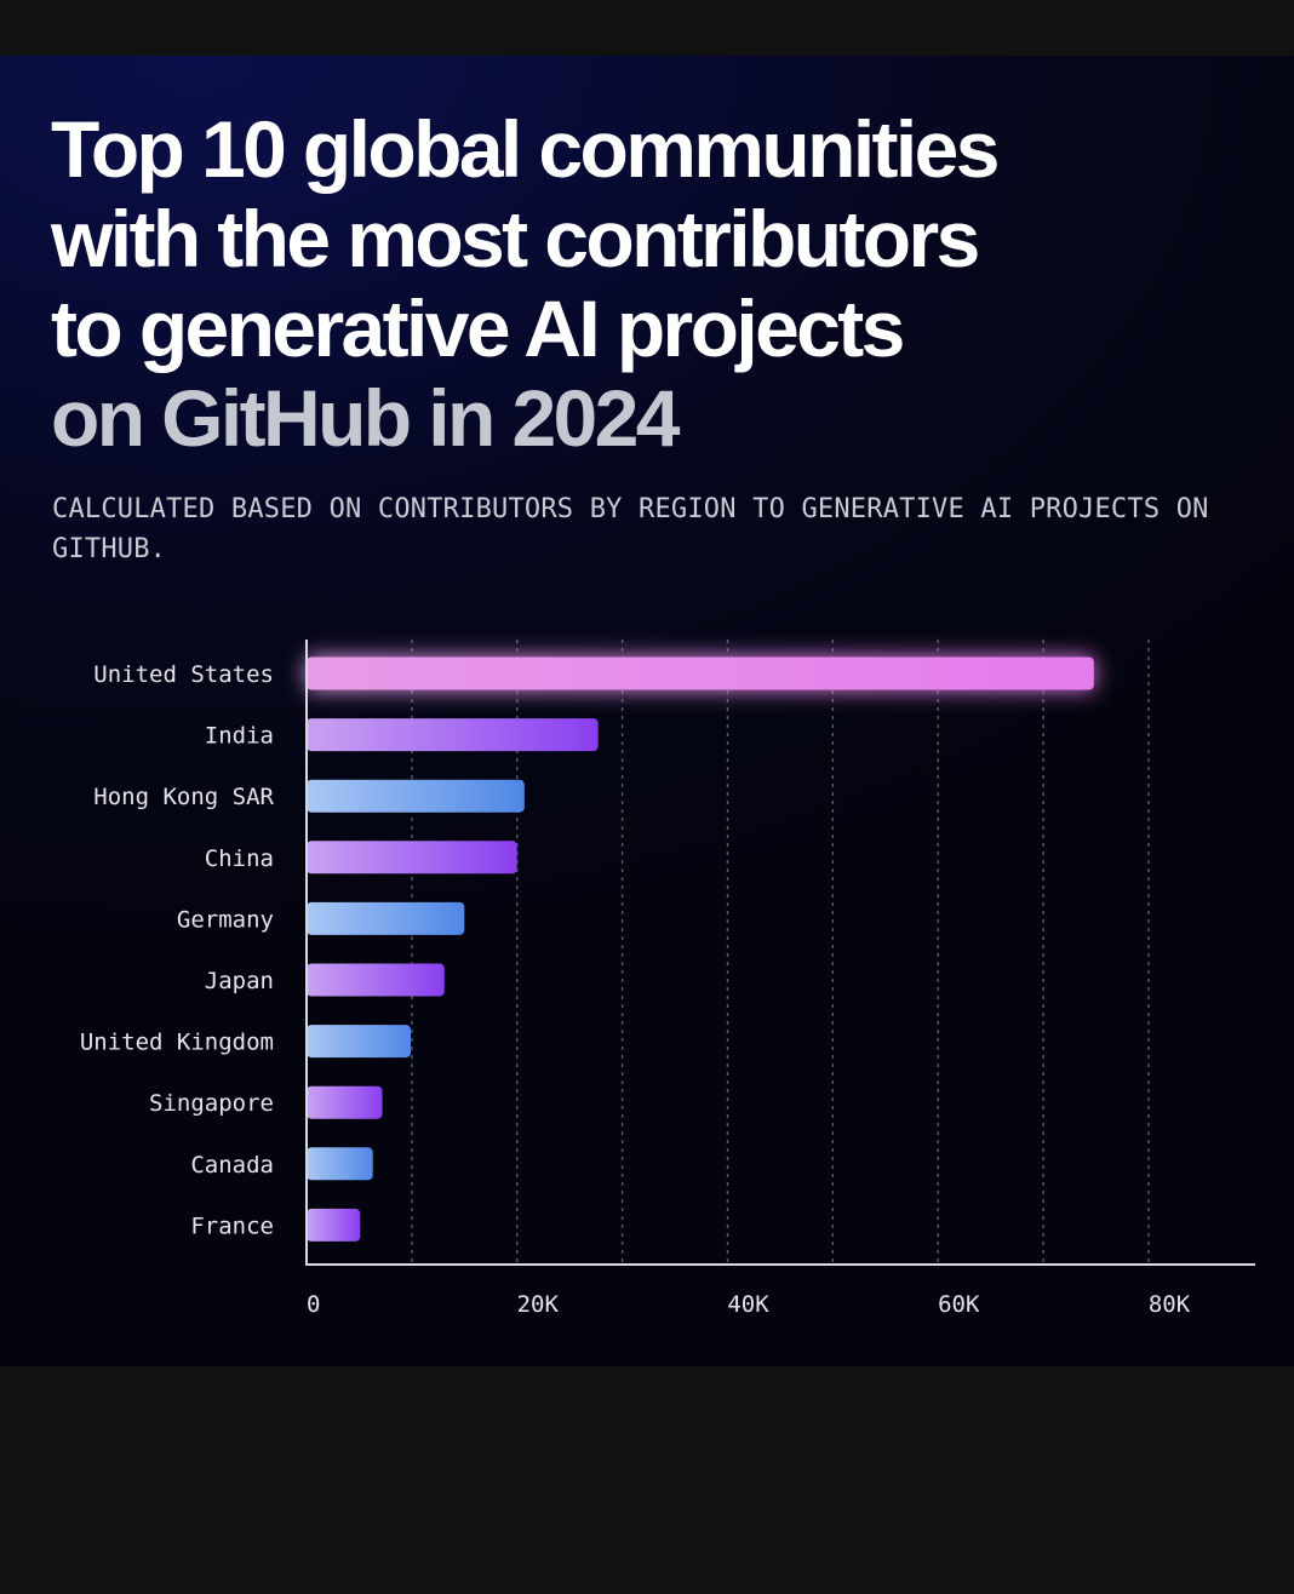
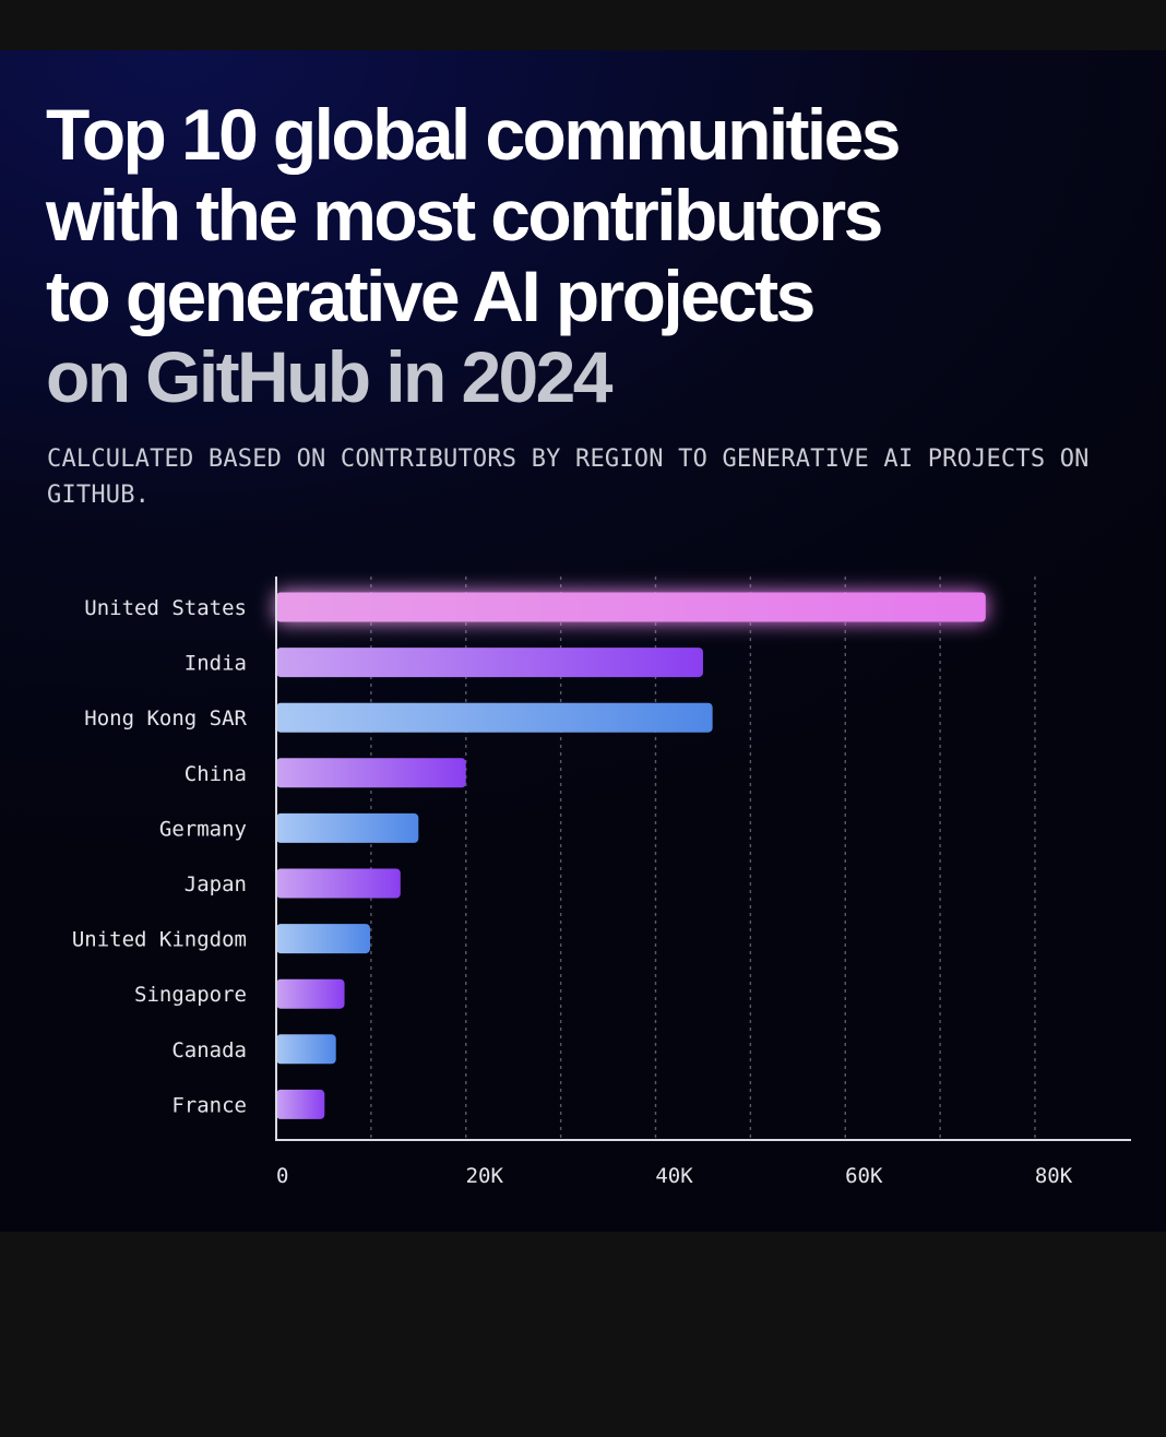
India: 28K -> 45K
Hong Kong SAR: 21K -> 46K
